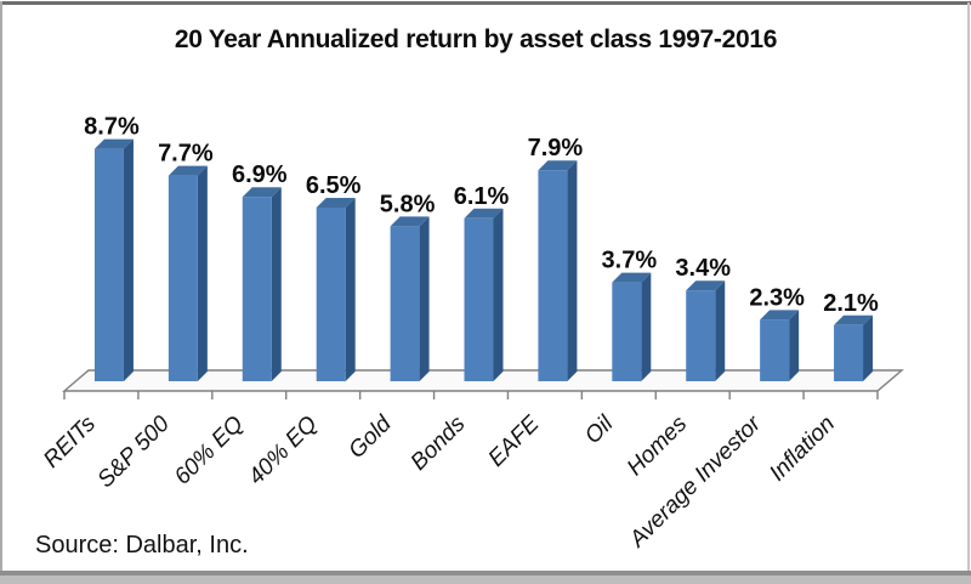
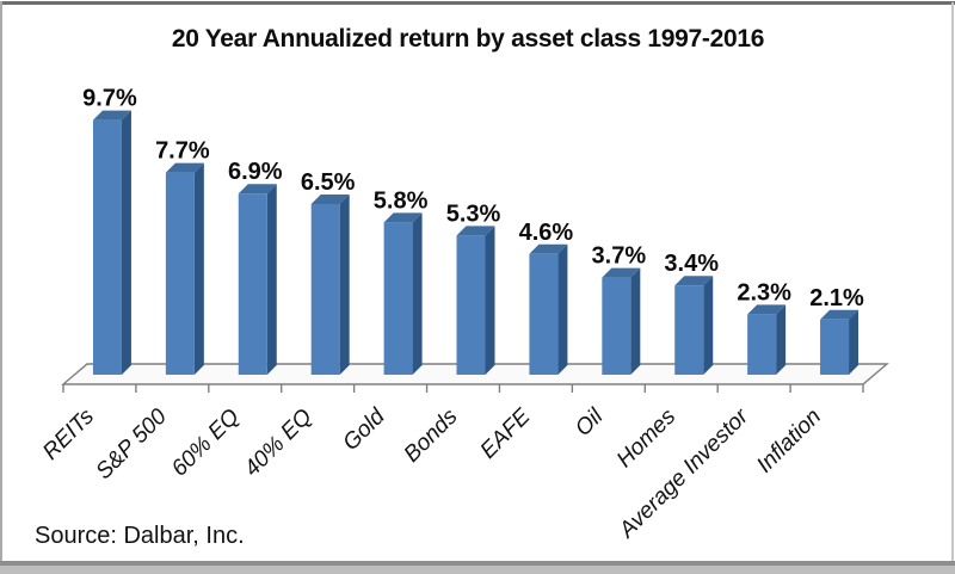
REITs: 8.7% -> 9.7%
Bonds: 6.1% -> 5.3%
EAFE: 7.9% -> 4.6%
